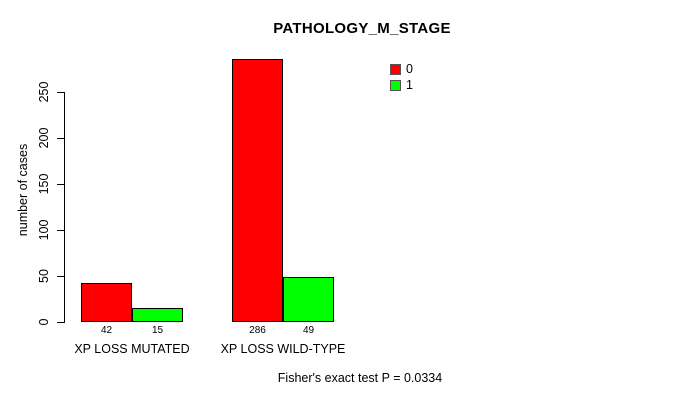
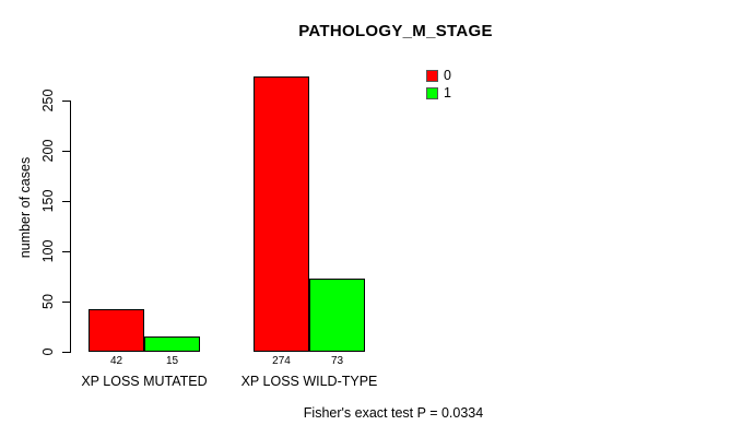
0/XP LOSS WILD-TYPE: 286 -> 274
1/XP LOSS WILD-TYPE: 49 -> 73
